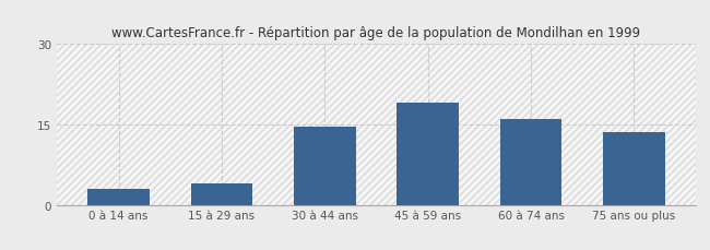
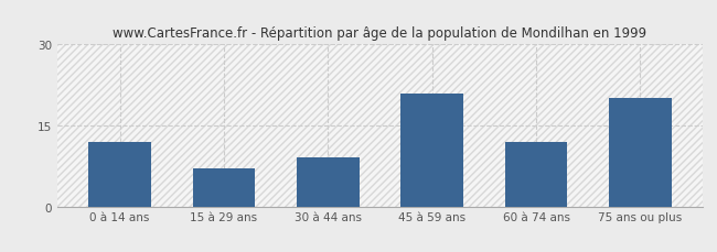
0 à 14 ans: 3.0 -> 12.0
15 à 29 ans: 4.0 -> 7.0
30 à 44 ans: 14.5 -> 9.0
45 à 59 ans: 19.0 -> 21.0
60 à 74 ans: 16.0 -> 12.0
75 ans ou plus: 13.5 -> 20.0
